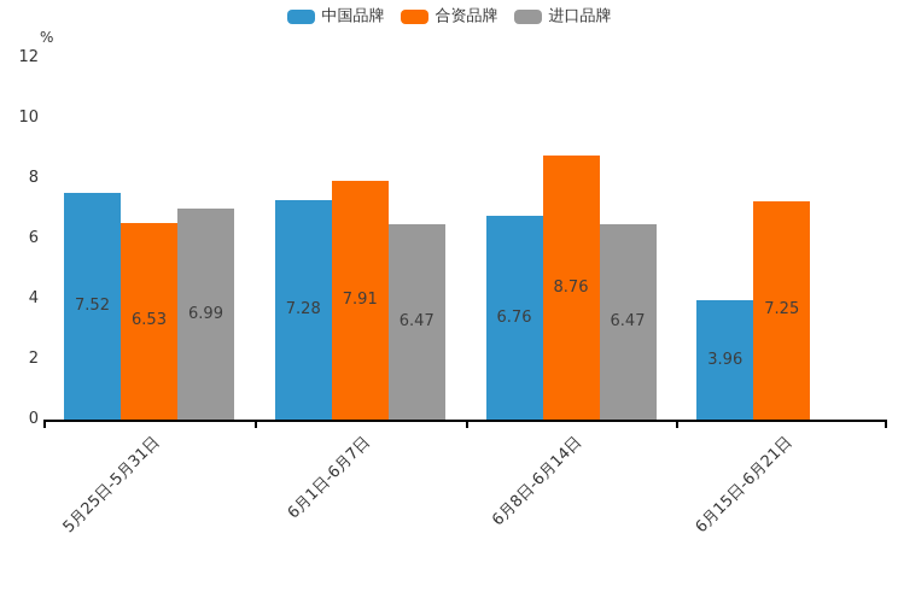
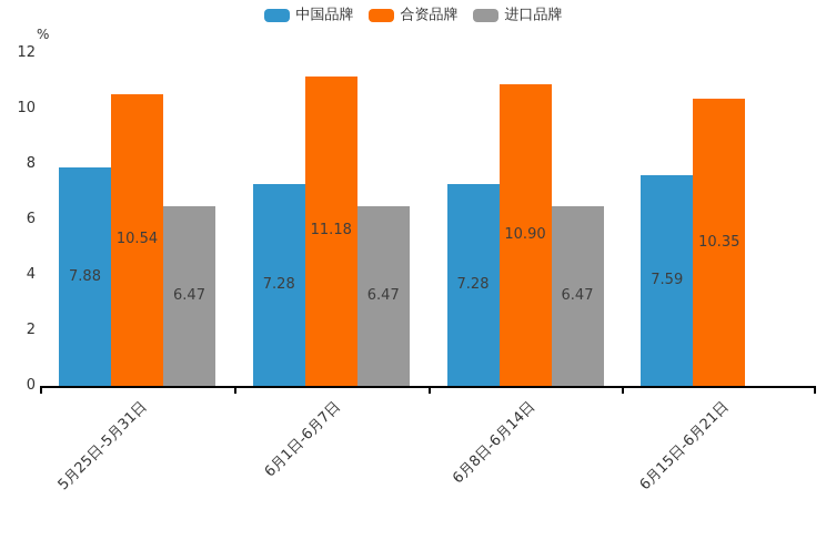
中国品牌/5月25日-5月31日: 7.52 -> 7.88
合资品牌/5月25日-5月31日: 6.53 -> 10.54
进口品牌/5月25日-5月31日: 6.99 -> 6.47
合资品牌/6月1日-6月7日: 7.91 -> 11.18
中国品牌/6月8日-6月14日: 6.76 -> 7.28
合资品牌/6月8日-6月14日: 8.76 -> 10.90
中国品牌/6月15日-6月21日: 3.96 -> 7.59
合资品牌/6月15日-6月21日: 7.25 -> 10.35
